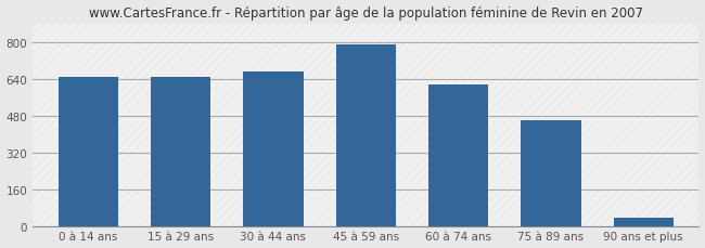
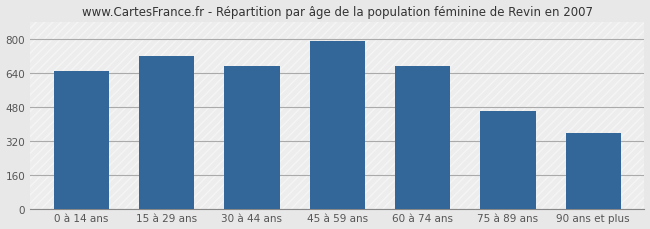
15 à 29 ans: 645 -> 720
60 à 74 ans: 615 -> 670
90 ans et plus: 35 -> 355
